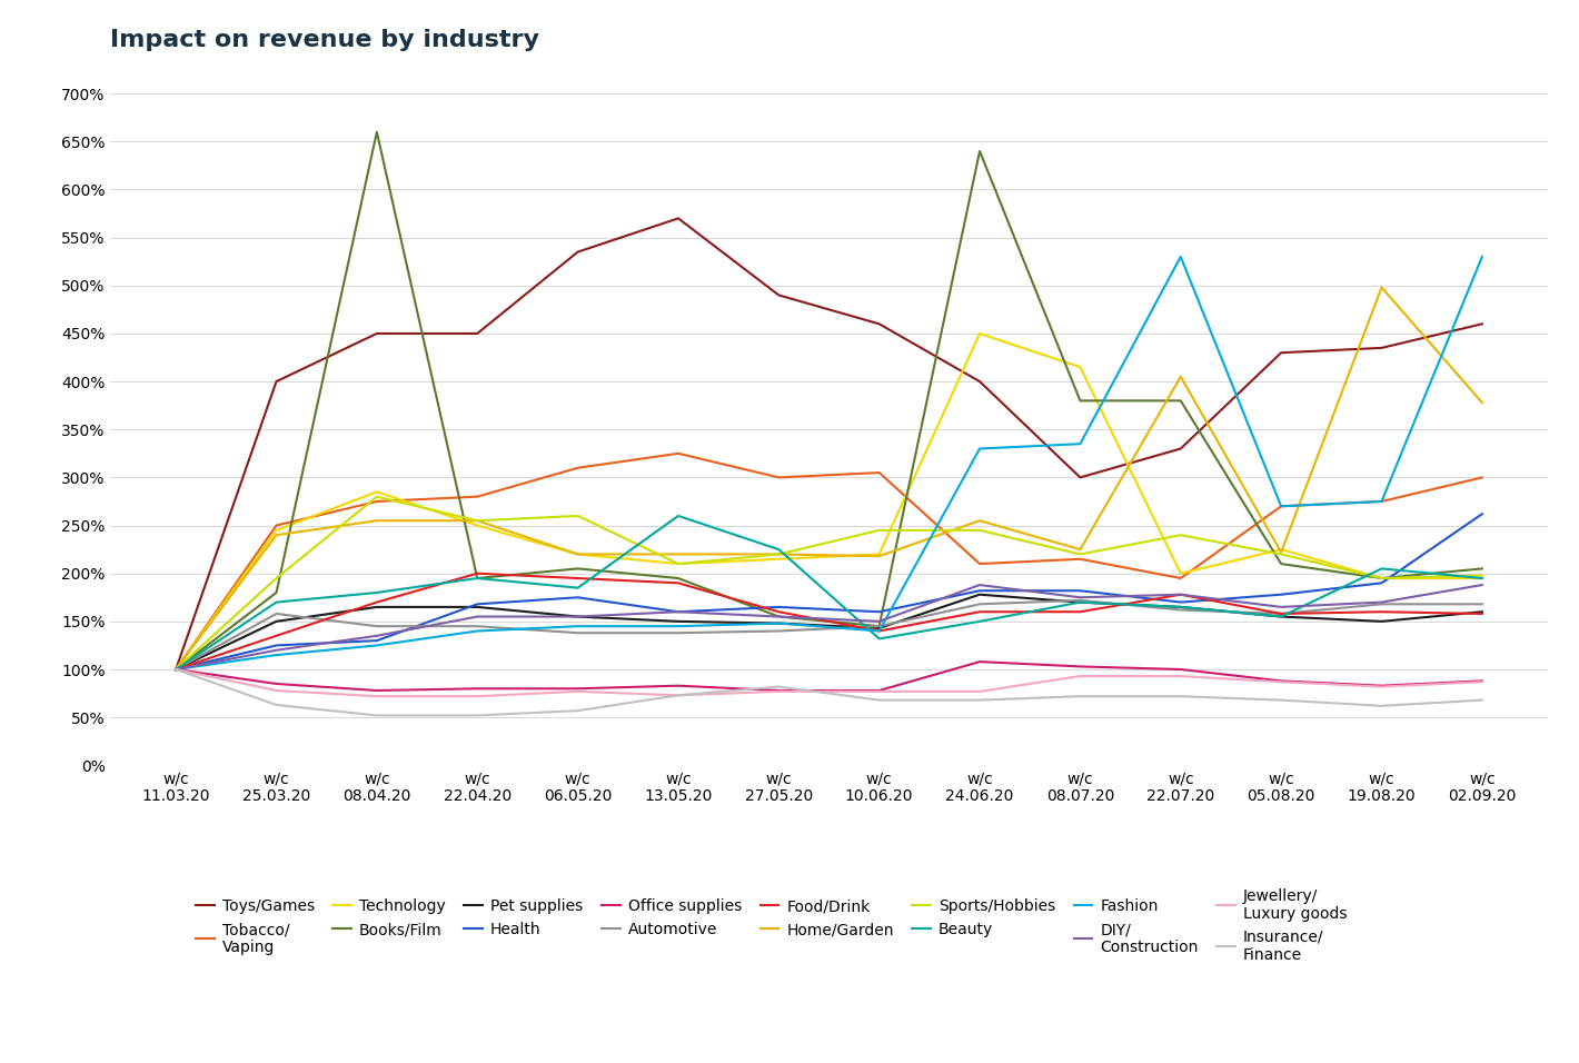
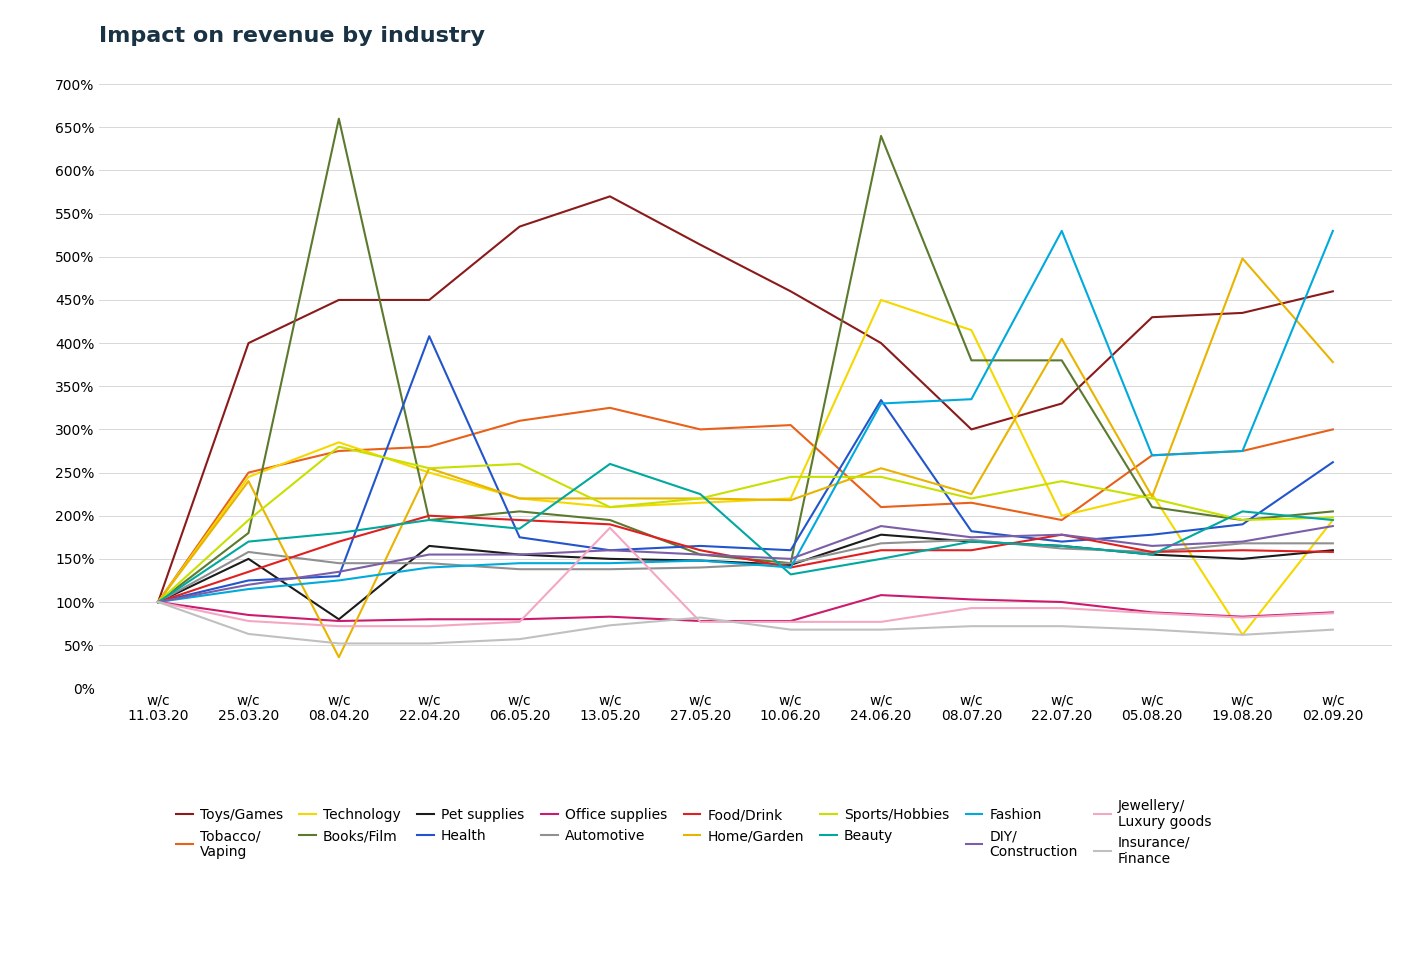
Pet supplies/w/c 08.04.20: 165% -> 80%
Home/Garden/w/c 08.04.20: 255% -> 36%
Health/w/c 22.04.20: 168% -> 408%
Jewellery/ Luxury goods/w/c 13.05.20: 73% -> 186%
Toys/Games/w/c 27.05.20: 490% -> 514%
Health/w/c 24.06.20: 182% -> 334%
Technology/w/c 19.08.20: 195% -> 62%
